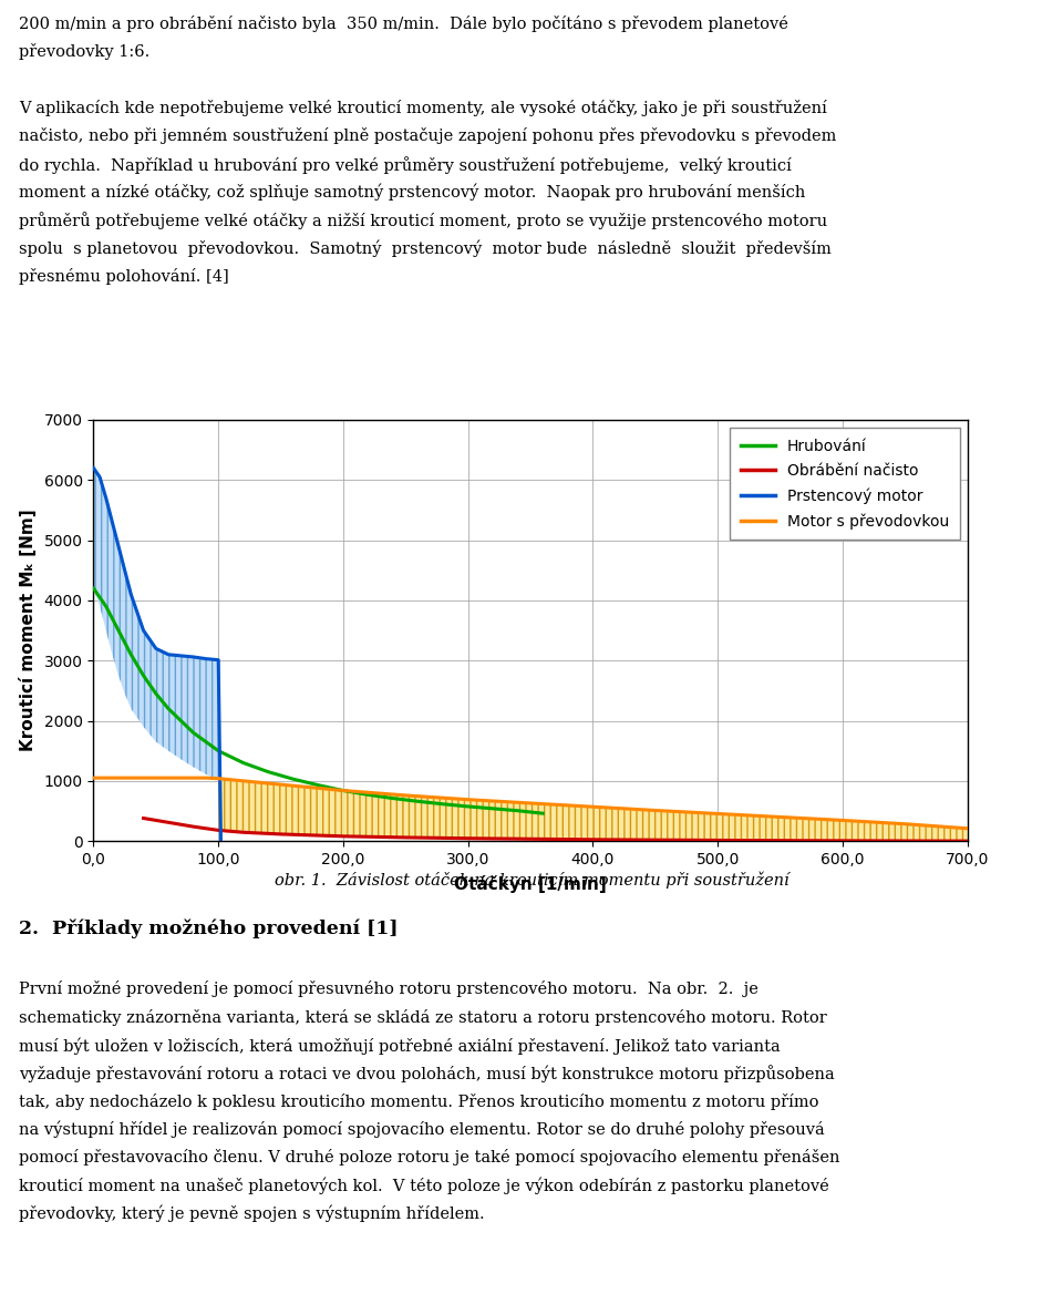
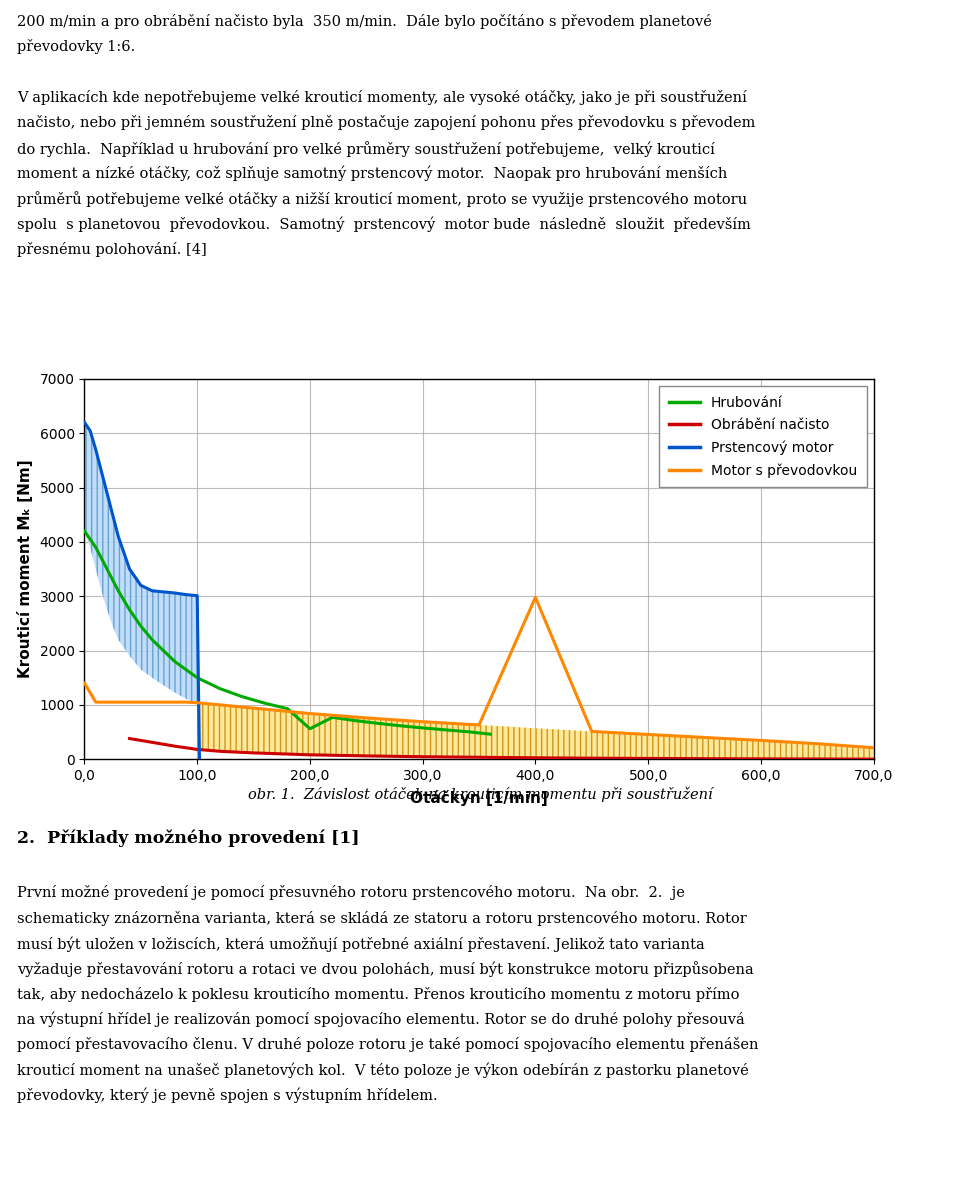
Motor s převodovkou/0,0: 1050 -> 1400
Hrubování/200,0: 840 -> 560
Motor s převodovkou/400,0: 570 -> 2980
